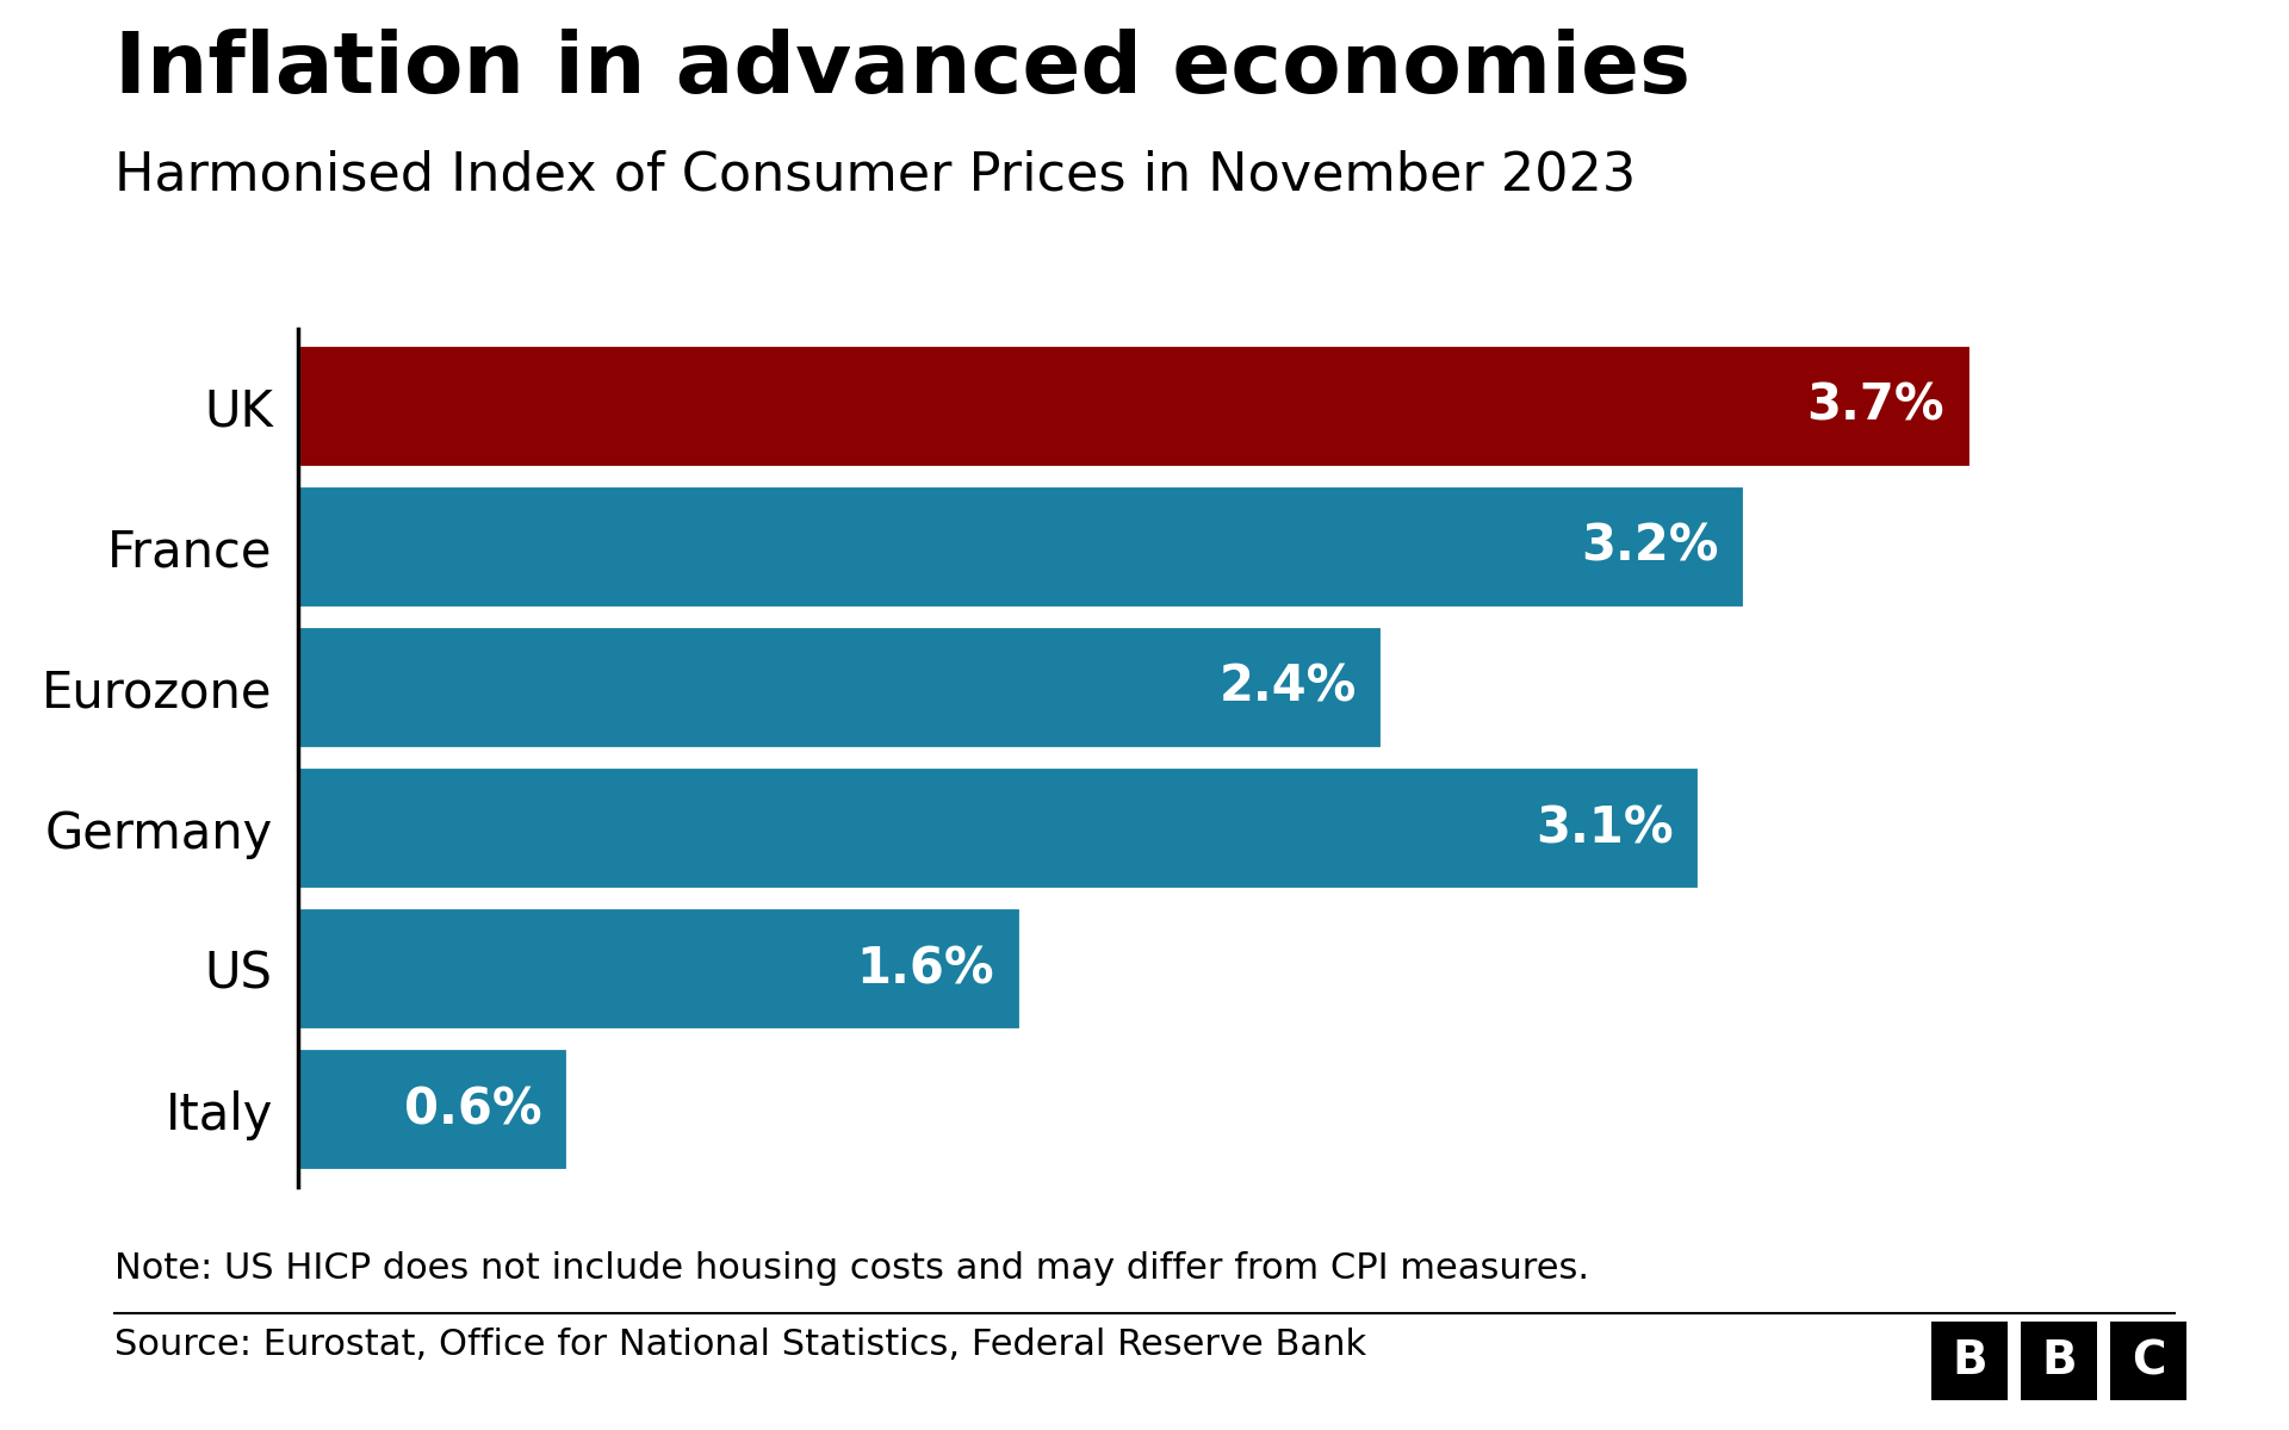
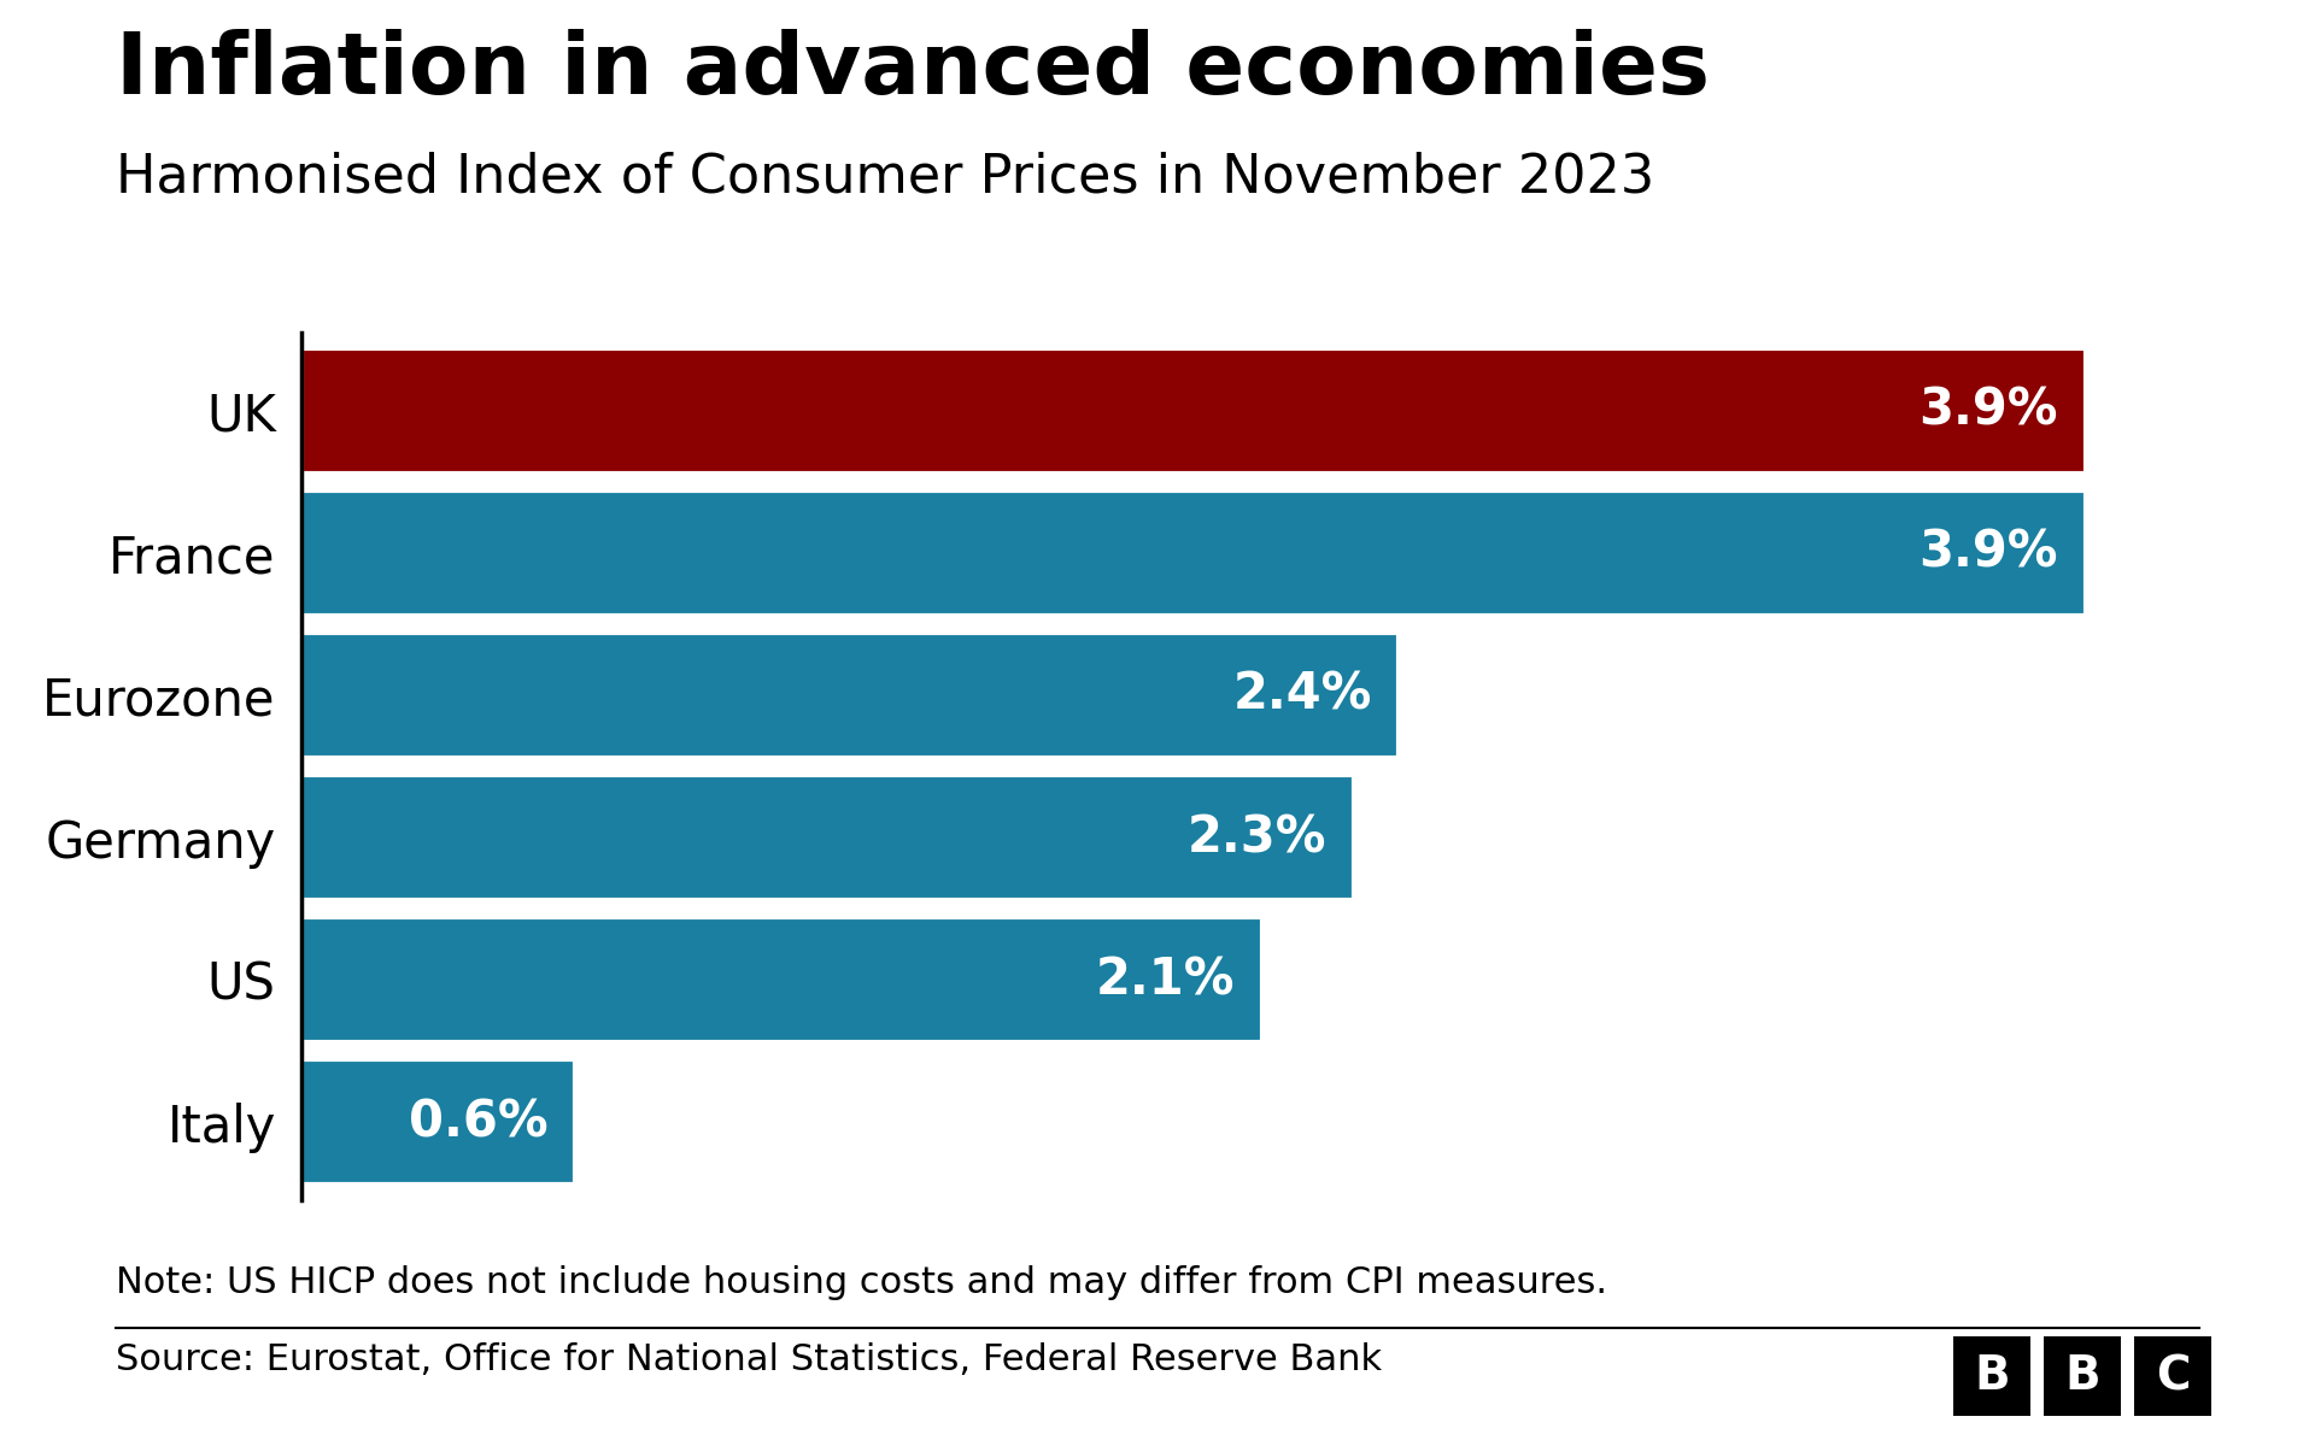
UK: 3.7% -> 3.9%
France: 3.2% -> 3.9%
Germany: 3.1% -> 2.3%
US: 1.6% -> 2.1%
